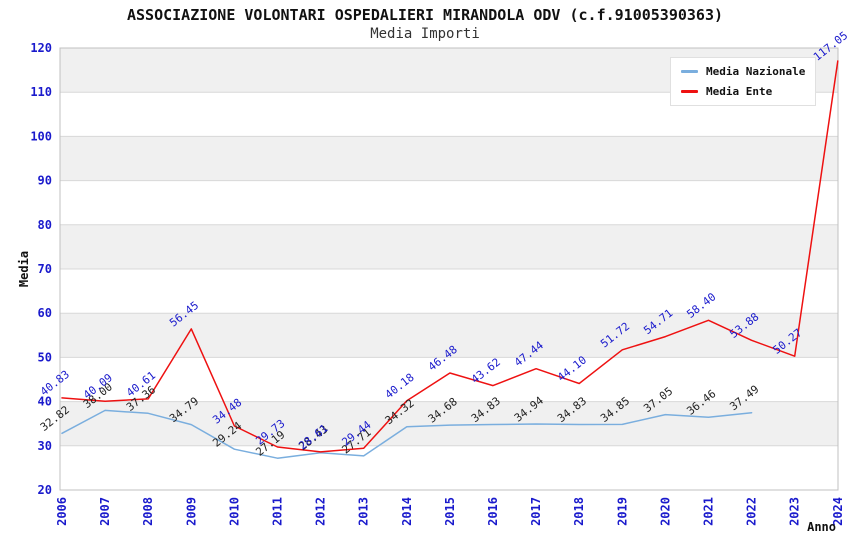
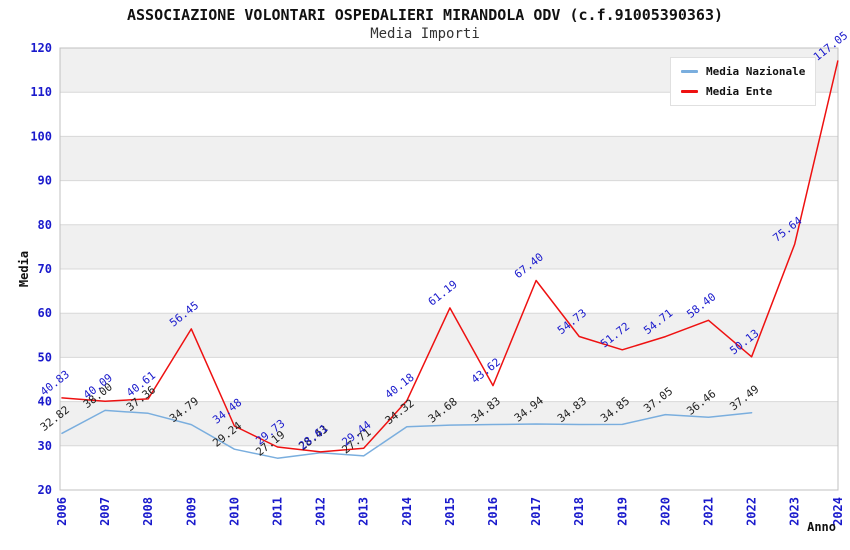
Media Ente/2015: 46.48 -> 61.19
Media Ente/2017: 47.44 -> 67.40
Media Ente/2018: 44.10 -> 54.73
Media Ente/2022: 53.88 -> 50.13
Media Ente/2023: 50.27 -> 75.64
